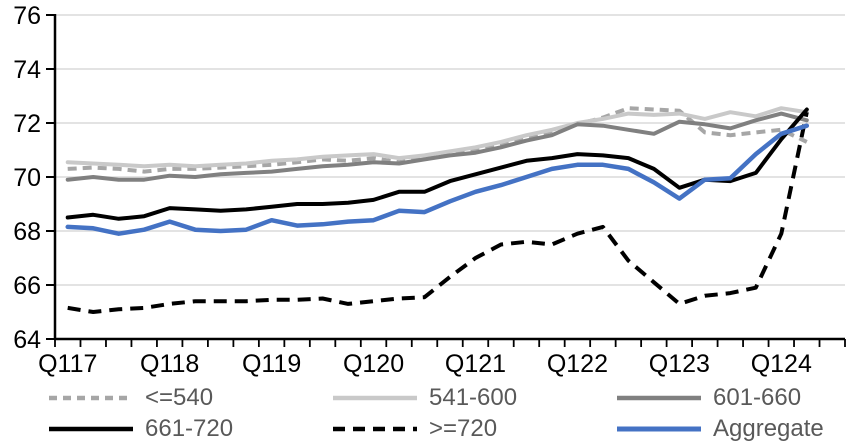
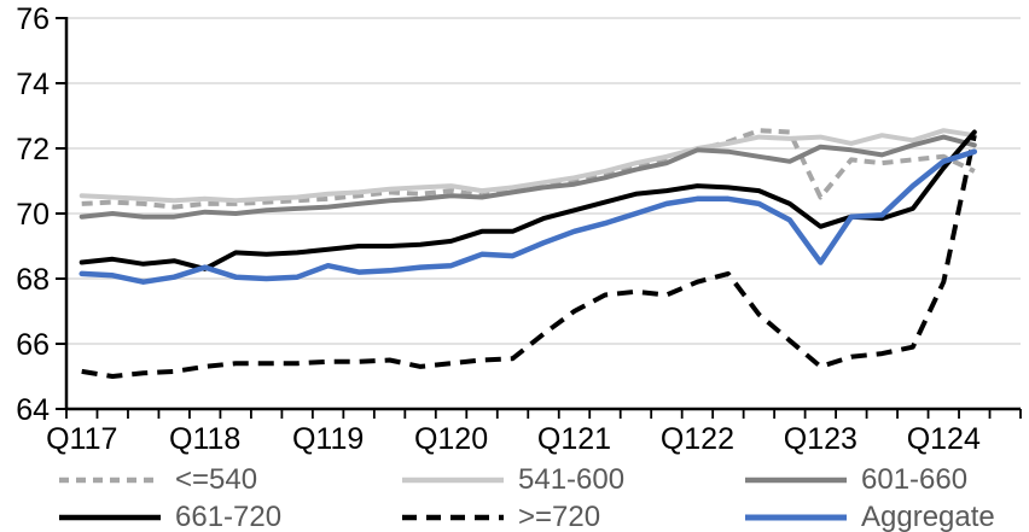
661-720/Q118: 68.8 -> 68.3
<=540/Q123: 72.5 -> 70.5
Aggregate/Q123: 69.2 -> 68.5
